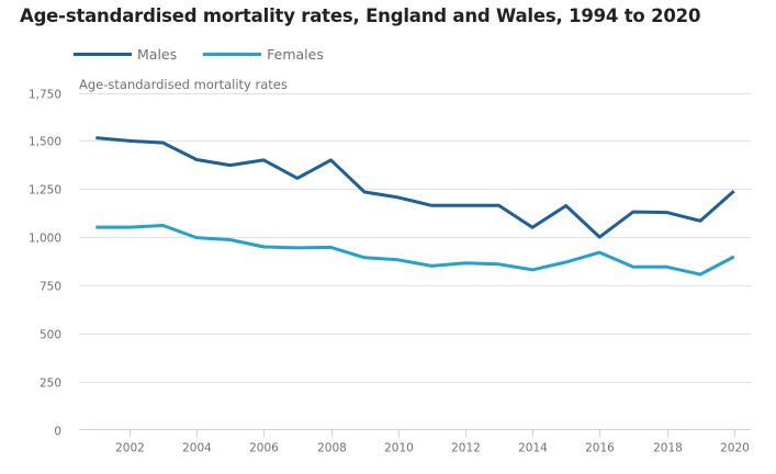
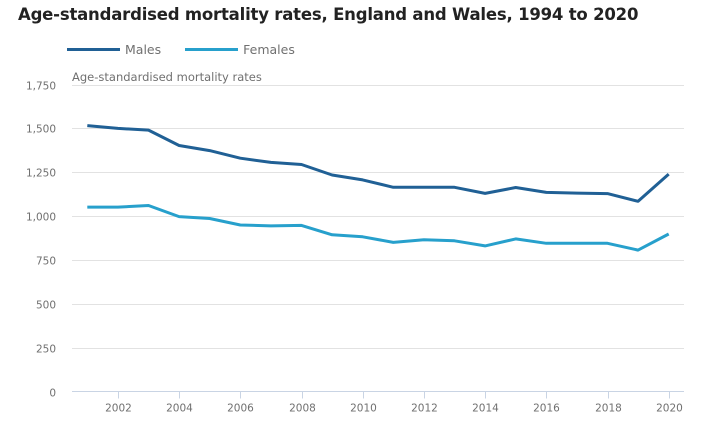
Males/2006: 1400 -> 1330
Males/2008: 1400 -> 1290
Males/2014: 1050 -> 1130
Males/2016: 1000 -> 1140
Females/2016: 920 -> 840
